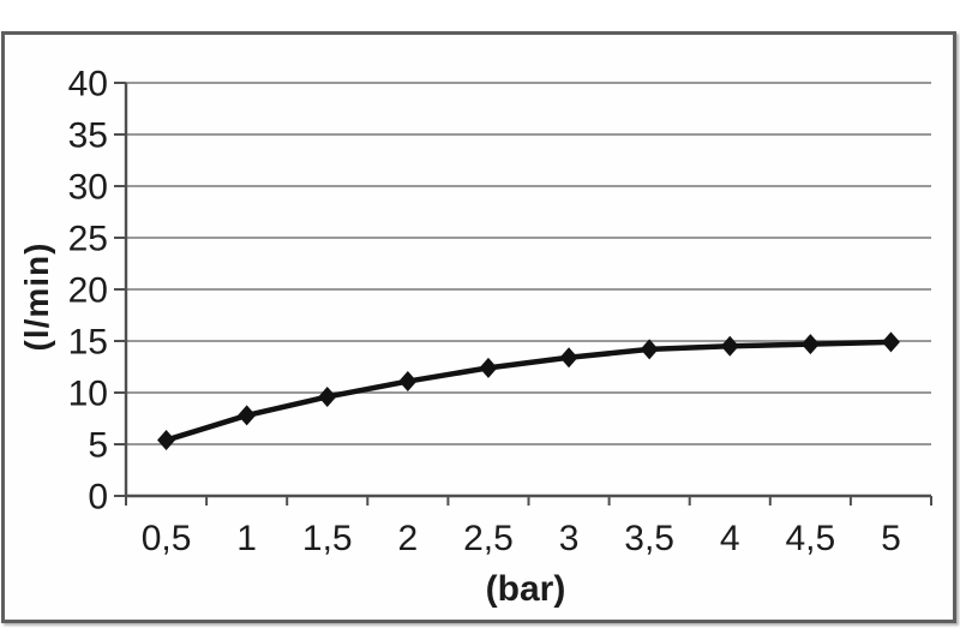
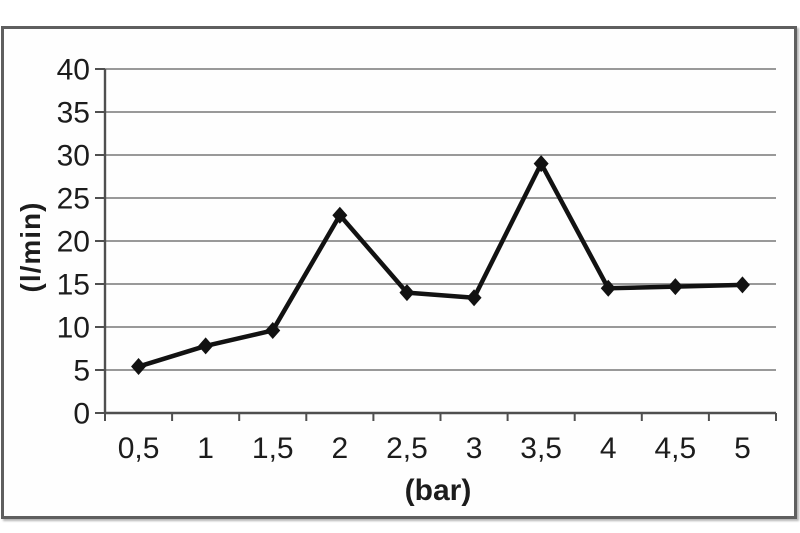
2: 11 -> 23
2,5: 12 -> 14
3,5: 14 -> 29
